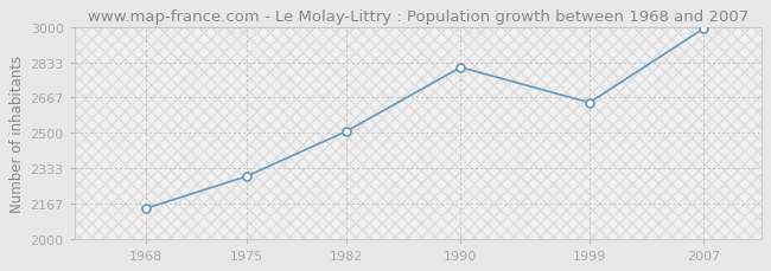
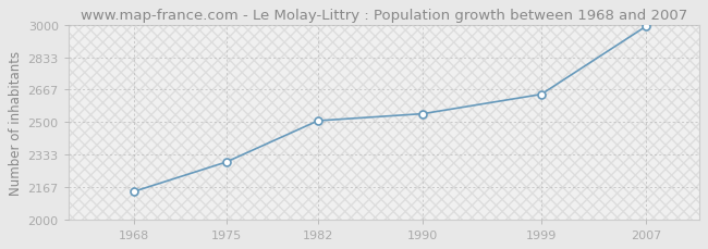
1990: 2810 -> 2540
